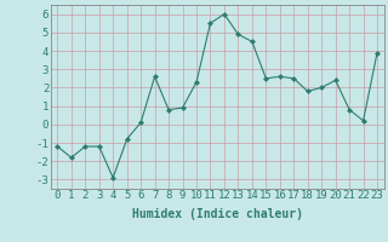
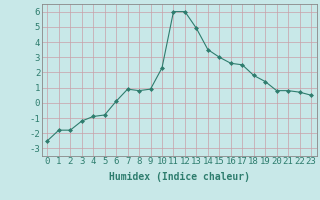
0: -1.2 -> -2.5
2: -1.2 -> -1.8
4: -2.9 -> -0.9
7: 2.6 -> 0.9
11: 5.5 -> 6.0
14: 4.5 -> 3.5
15: 2.5 -> 3.0
19: 2.0 -> 1.4
20: 2.4 -> 0.8
22: 0.2 -> 0.7
23: 3.9 -> 0.5
